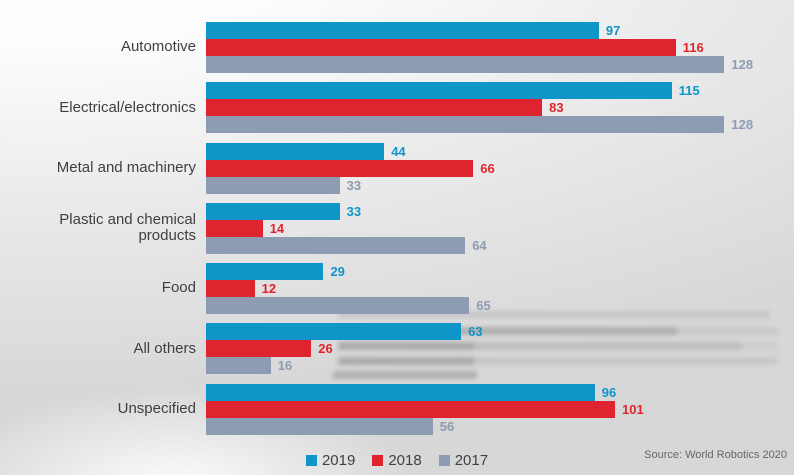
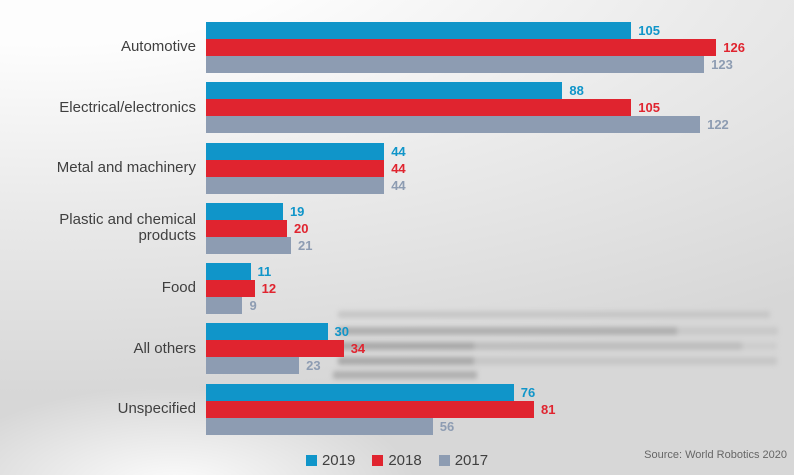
2019/Automotive: 97 -> 105
2018/Automotive: 116 -> 126
2017/Automotive: 128 -> 123
2019/Electrical/electronics: 115 -> 88
2018/Electrical/electronics: 83 -> 105
2017/Electrical/electronics: 128 -> 122
2018/Metal and machinery: 66 -> 44
2017/Metal and machinery: 33 -> 44
2019/Plastic and chemical products: 33 -> 19
2018/Plastic and chemical products: 14 -> 20
2017/Plastic and chemical products: 64 -> 21
2019/Food: 29 -> 11
2017/Food: 65 -> 9
2019/All others: 63 -> 30
2018/All others: 26 -> 34
2017/All others: 16 -> 23
2019/Unspecified: 96 -> 76
2018/Unspecified: 101 -> 81
